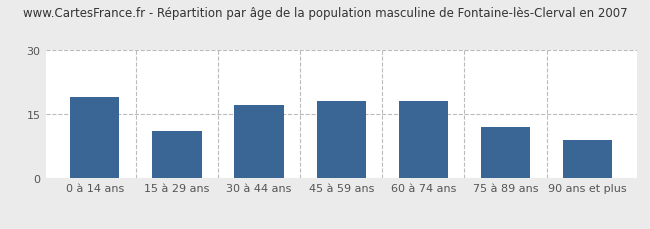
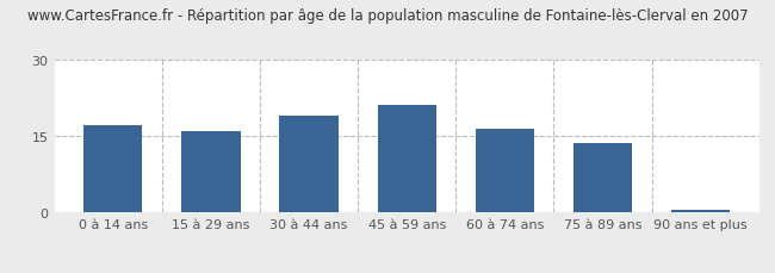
0 à 14 ans: 19.0 -> 17.0
15 à 29 ans: 11.0 -> 16.0
30 à 44 ans: 17.0 -> 19.0
45 à 59 ans: 18.0 -> 21.0
60 à 74 ans: 18.0 -> 16.5
75 à 89 ans: 12.0 -> 13.5
90 ans et plus: 9.0 -> 0.5
